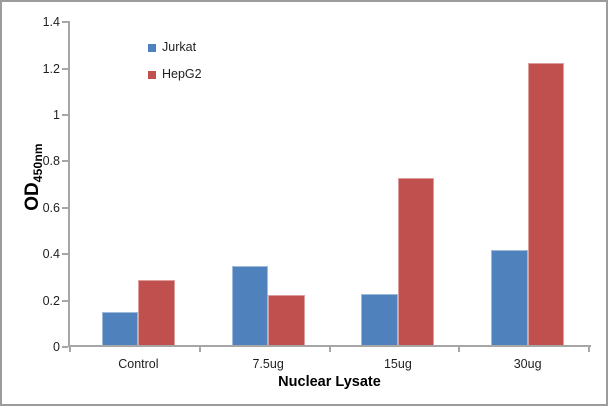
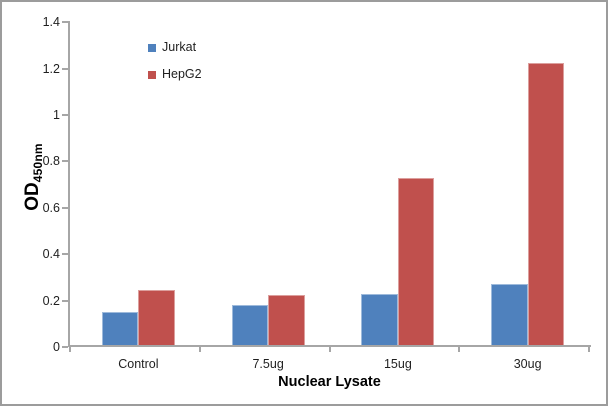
HepG2/Control: 0.29 -> 0.24
Jurkat/7.5ug: 0.35 -> 0.18
Jurkat/30ug: 0.42 -> 0.27
